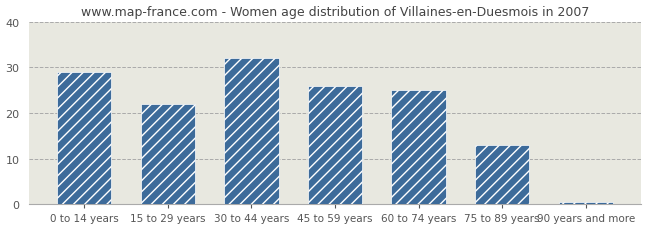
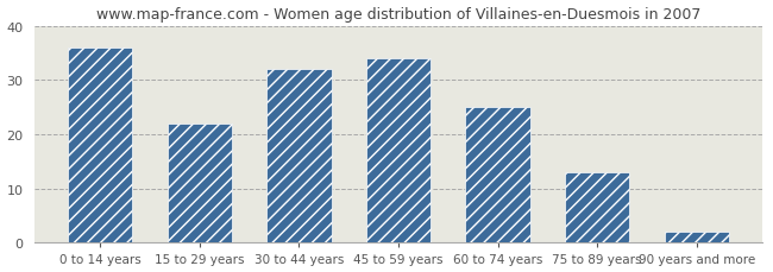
0 to 14 years: 29.0 -> 36.0
45 to 59 years: 26.0 -> 34.0
90 years and more: 0.5 -> 2.0
